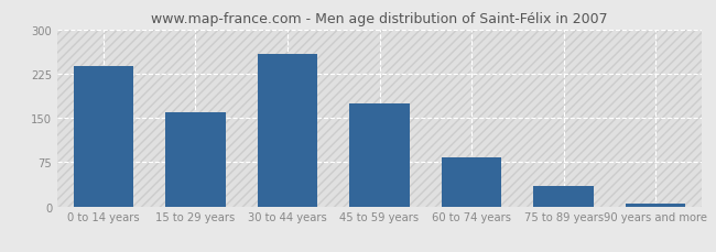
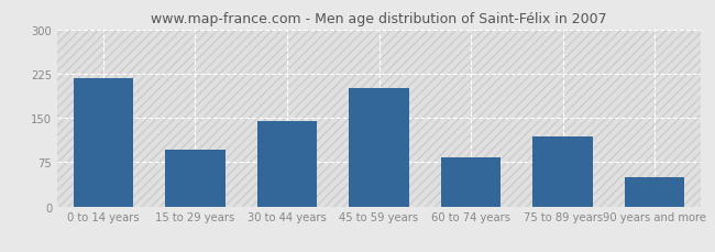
0 to 14 years: 238 -> 218
15 to 29 years: 160 -> 96
30 to 44 years: 258 -> 144
45 to 59 years: 175 -> 200
75 to 89 years: 35 -> 118
90 years and more: 5 -> 50
